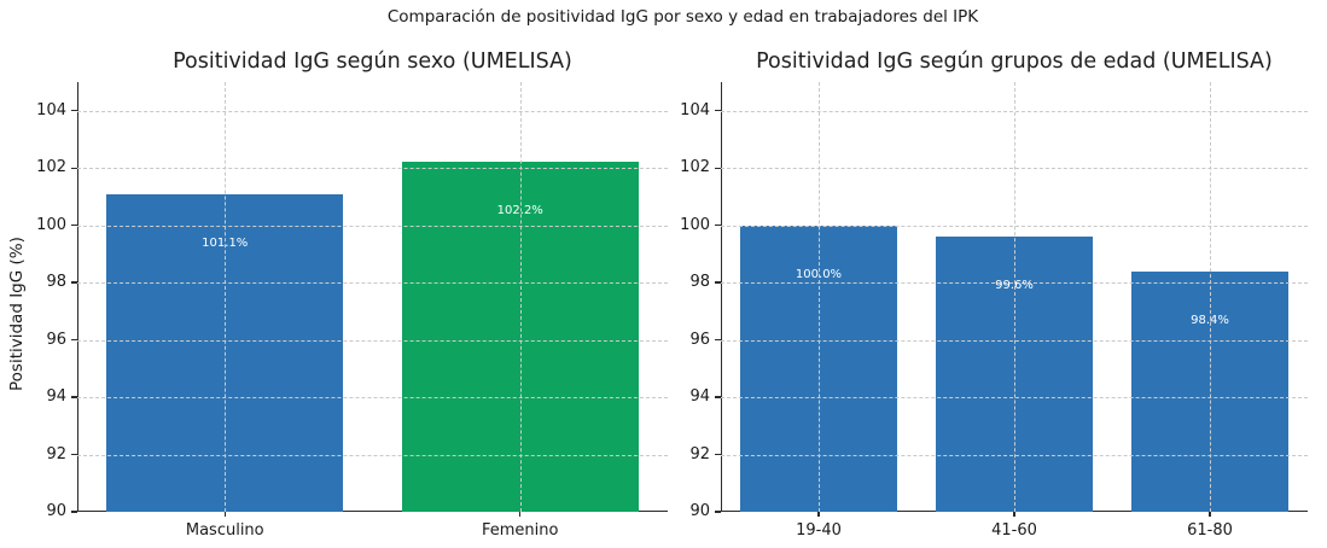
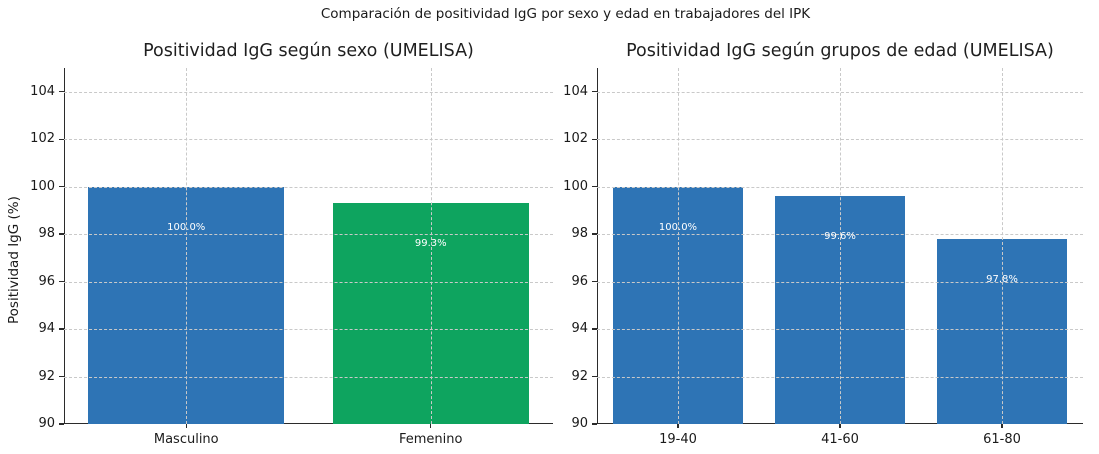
Positividad IgG según sexo (UMELISA)/Masculino: 101.1% -> 100.0%
Positividad IgG según sexo (UMELISA)/Femenino: 102.2% -> 99.3%
Positividad IgG según grupos de edad (UMELISA)/61-80: 98.4% -> 97.8%
